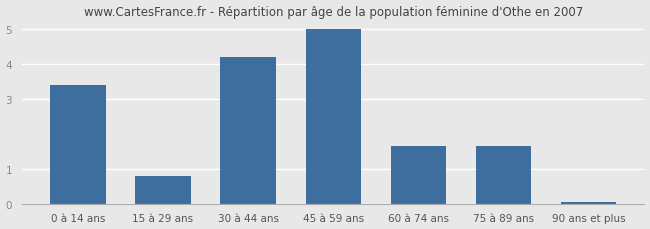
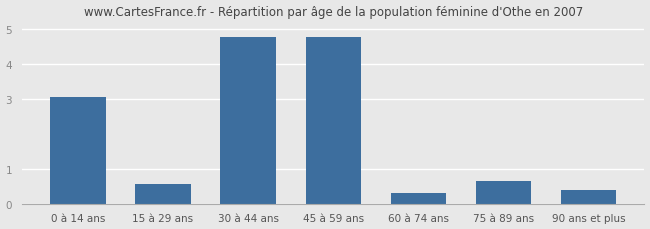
0 à 14 ans: 3.40 -> 3.05
15 à 29 ans: 0.80 -> 0.55
30 à 44 ans: 4.20 -> 4.75
45 à 59 ans: 5.00 -> 4.75
60 à 74 ans: 1.65 -> 0.30
75 à 89 ans: 1.65 -> 0.65
90 ans et plus: 0.04 -> 0.40
